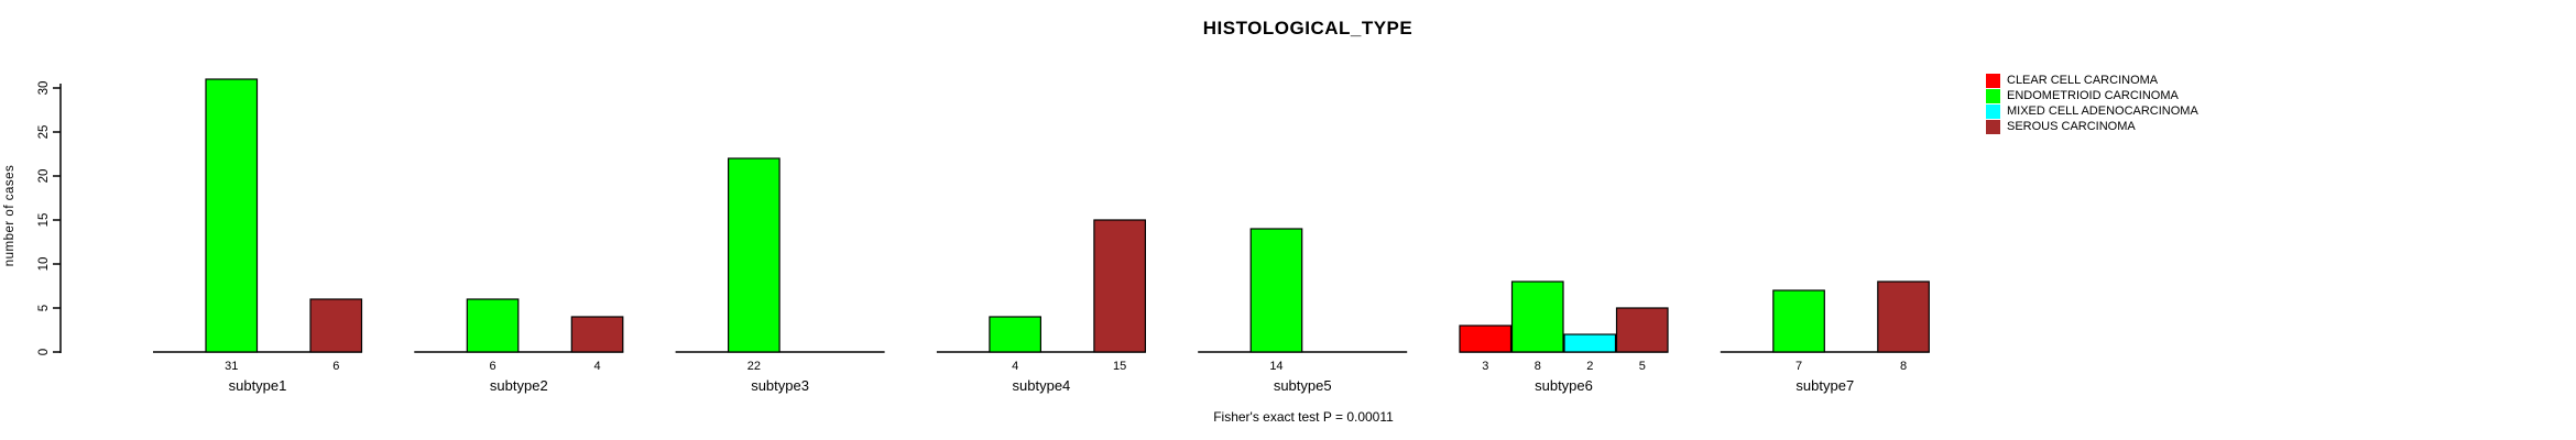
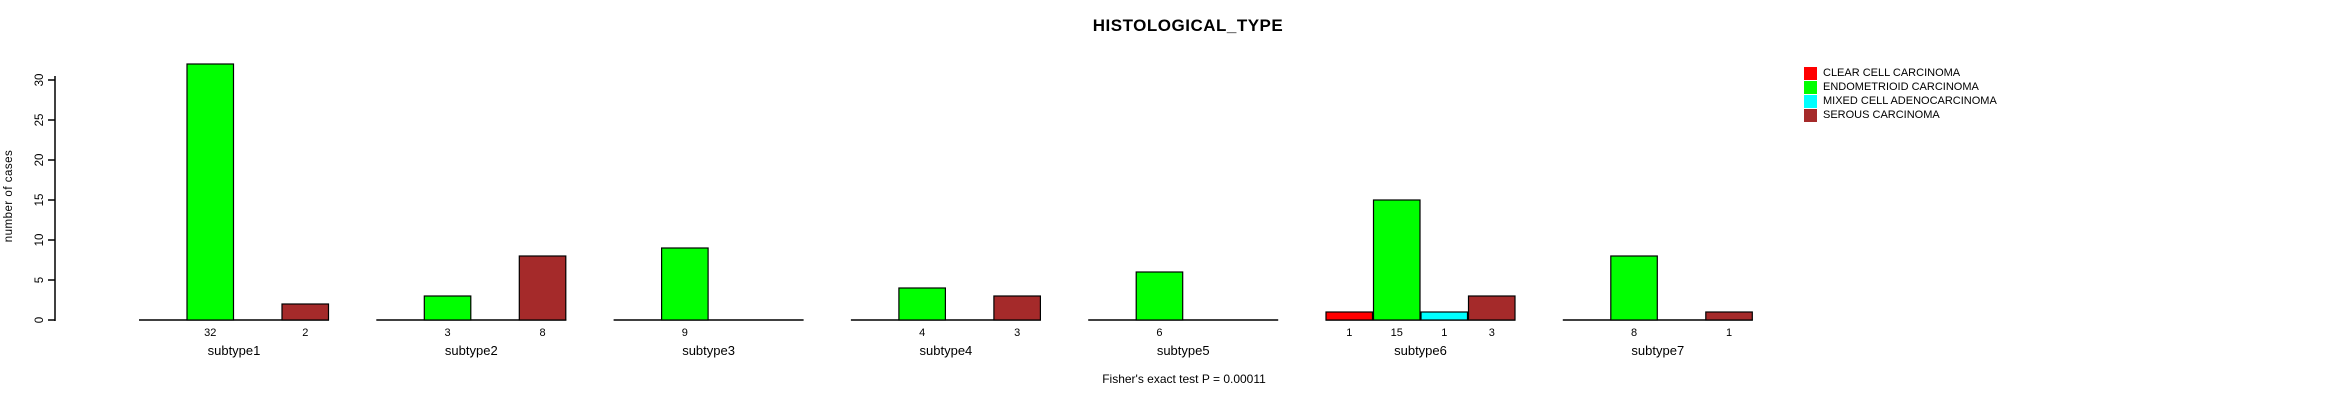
ENDOMETRIOID CARCINOMA/subtype1: 31 -> 32
SEROUS CARCINOMA/subtype1: 6 -> 2
ENDOMETRIOID CARCINOMA/subtype2: 6 -> 3
SEROUS CARCINOMA/subtype2: 4 -> 8
ENDOMETRIOID CARCINOMA/subtype3: 22 -> 9
SEROUS CARCINOMA/subtype4: 15 -> 3
ENDOMETRIOID CARCINOMA/subtype5: 14 -> 6
CLEAR CELL CARCINOMA/subtype6: 3 -> 1
ENDOMETRIOID CARCINOMA/subtype6: 8 -> 15
MIXED CELL ADENOCARCINOMA/subtype6: 2 -> 1
SEROUS CARCINOMA/subtype6: 5 -> 3
ENDOMETRIOID CARCINOMA/subtype7: 7 -> 8
SEROUS CARCINOMA/subtype7: 8 -> 1
